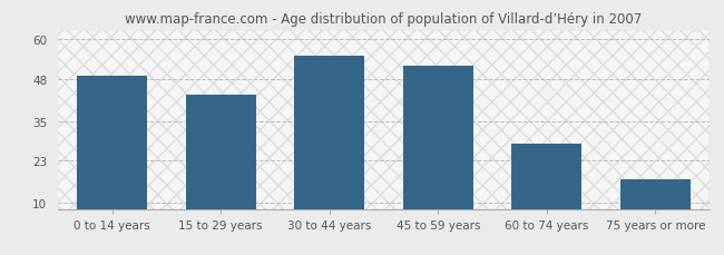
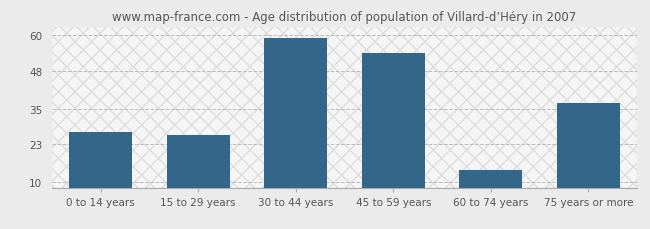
0 to 14 years: 49 -> 27
15 to 29 years: 43 -> 26
30 to 44 years: 55 -> 59
45 to 59 years: 52 -> 54
60 to 74 years: 28 -> 14
75 years or more: 17 -> 37
